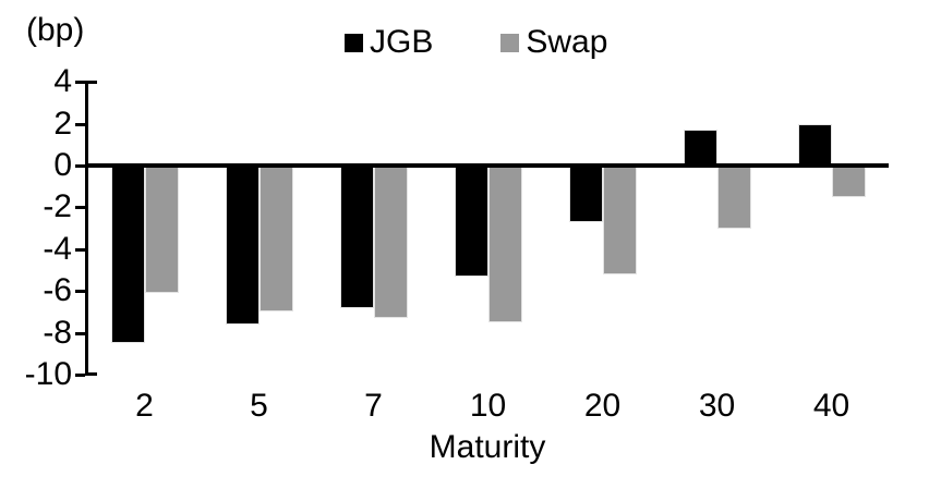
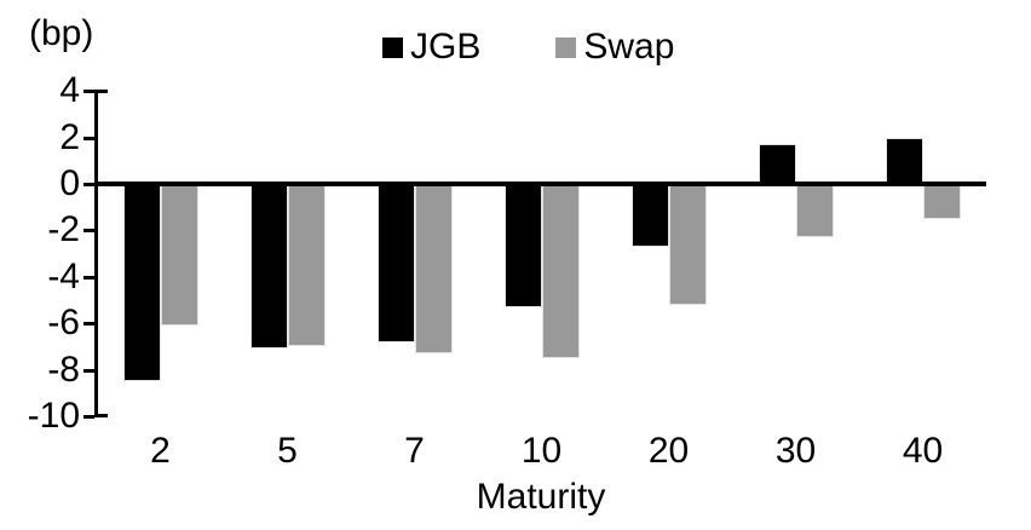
JGB/5: -7.6 -> -7.1
Swap/30: -3.0 -> -2.3
